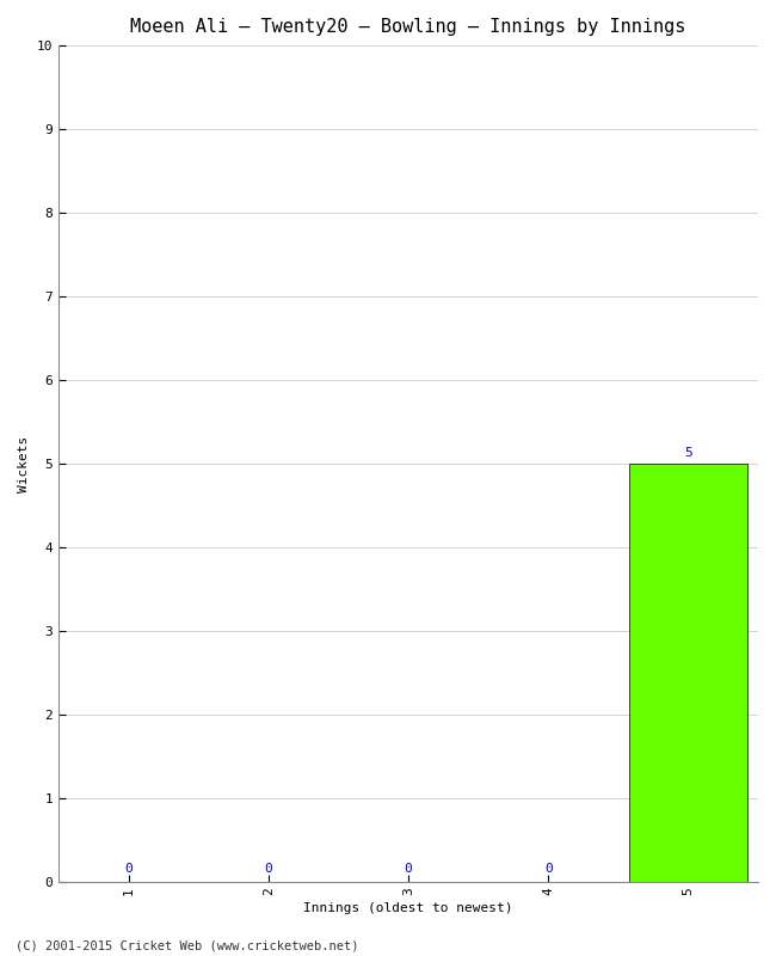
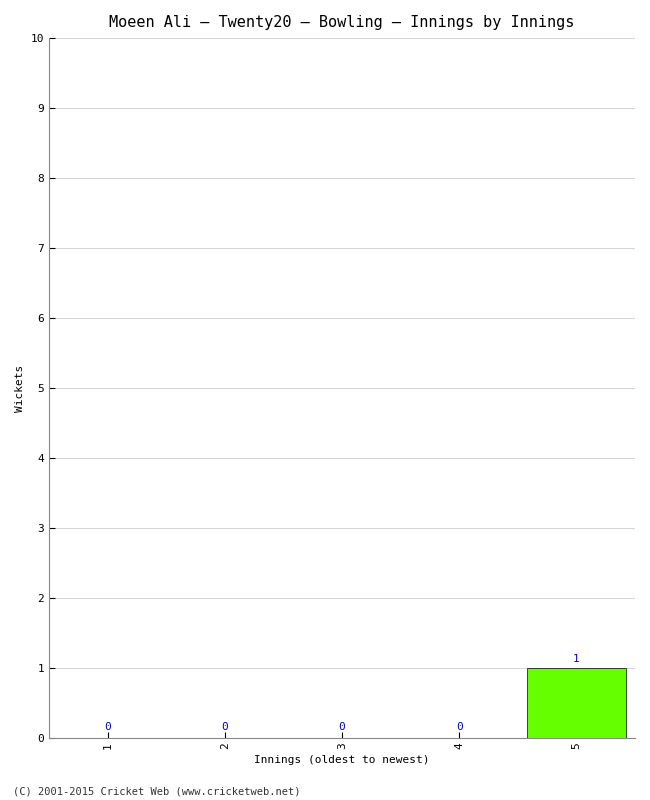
5: 5 -> 1
